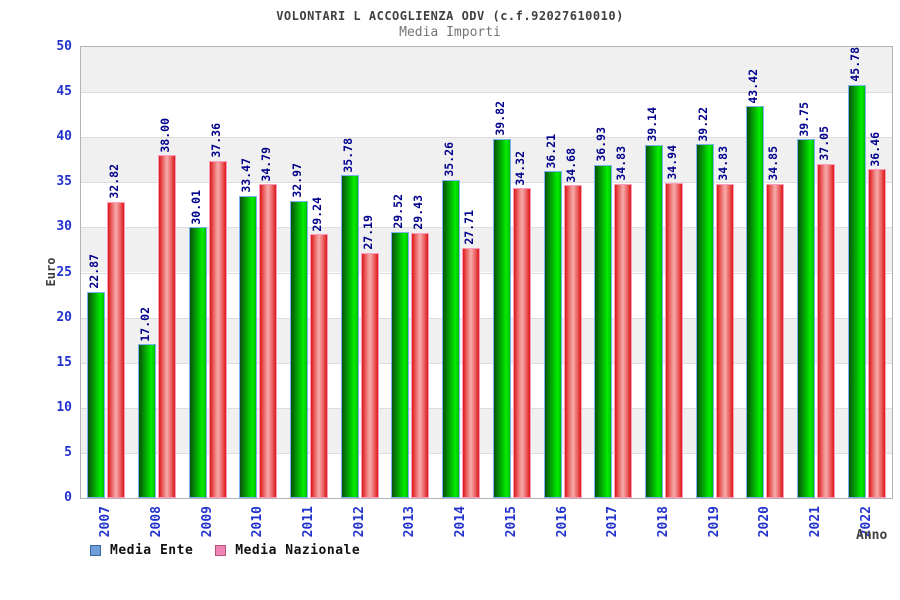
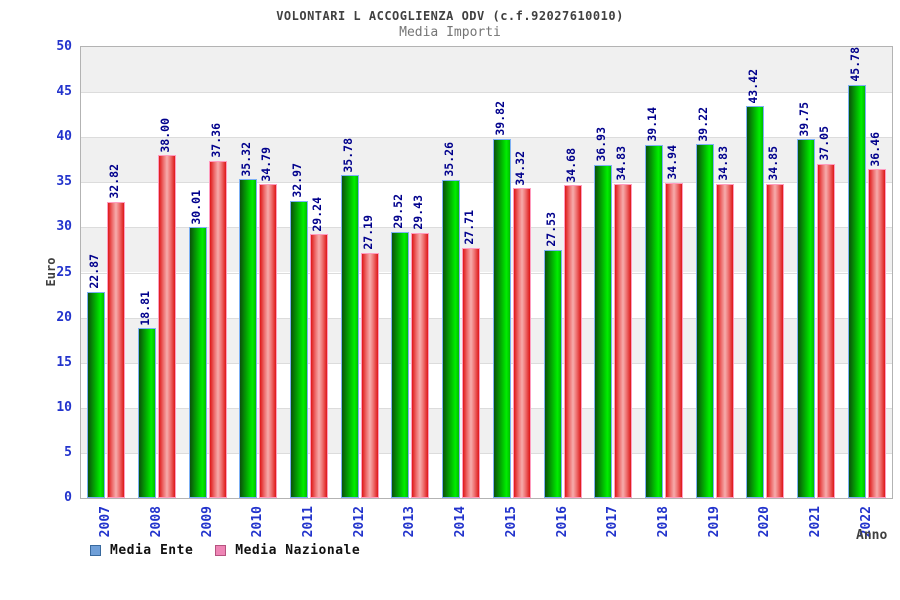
Media Ente/2008: 17.02 -> 18.81
Media Ente/2010: 33.47 -> 35.32
Media Ente/2016: 36.21 -> 27.53
